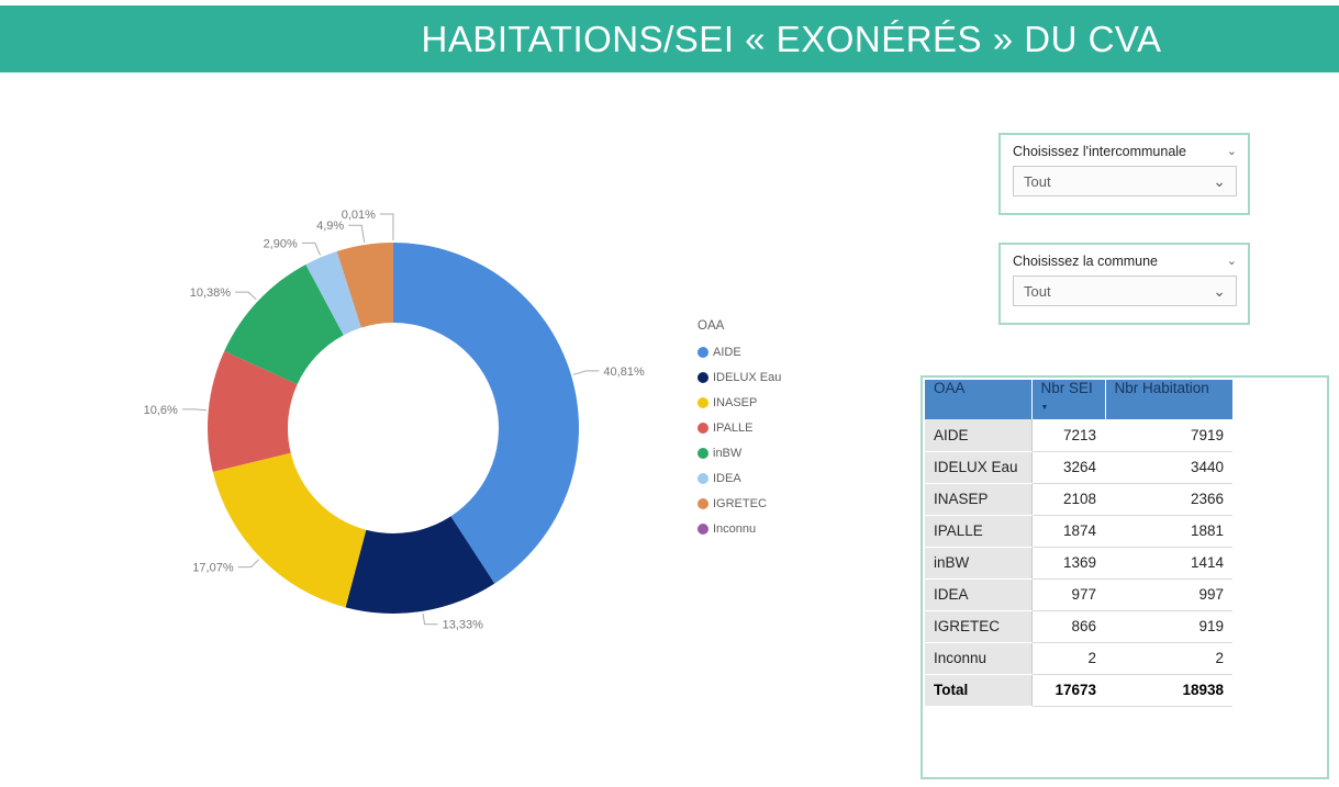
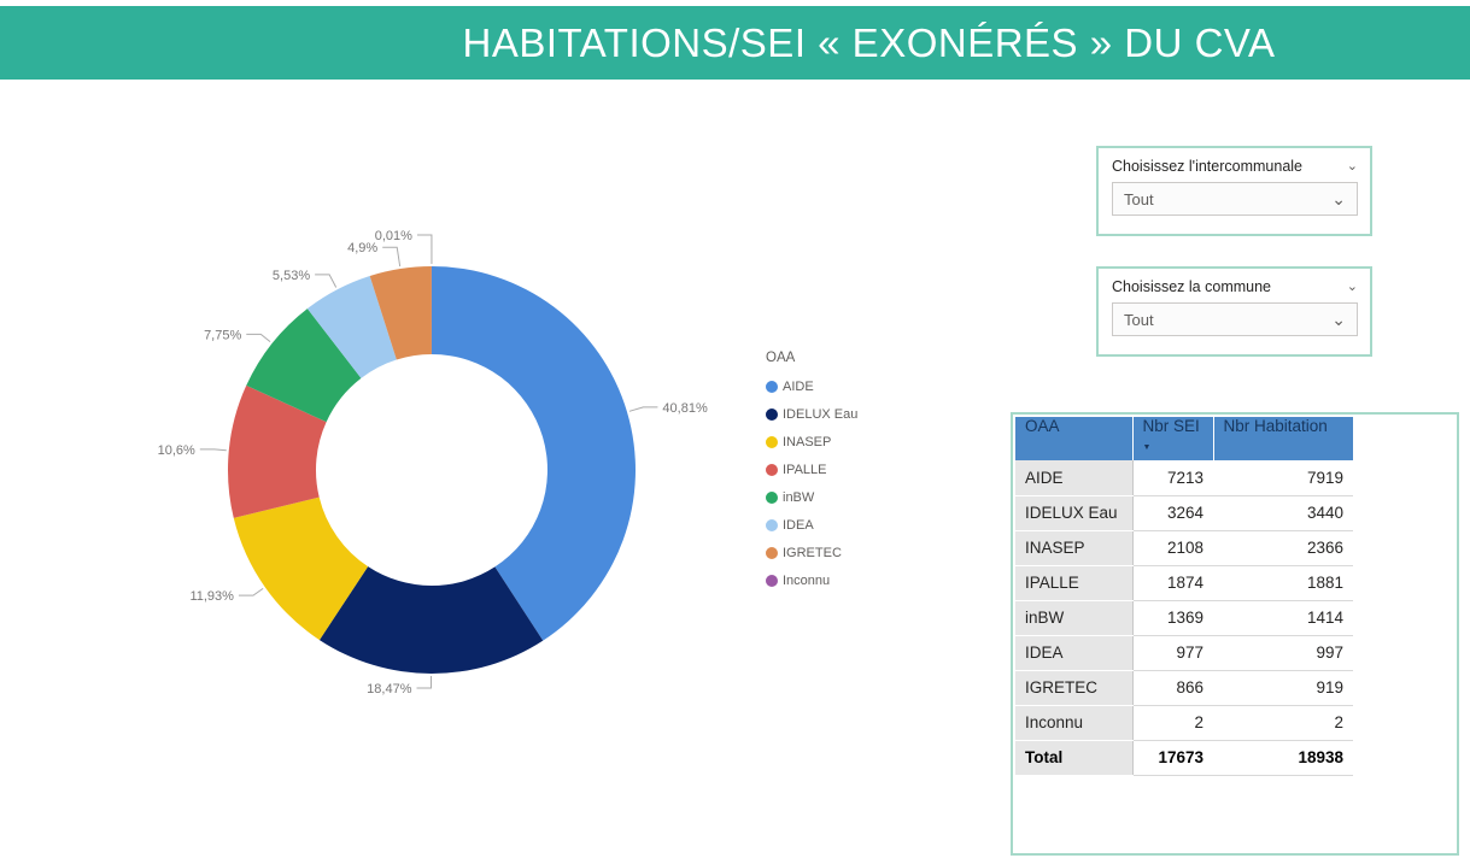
IDELUX Eau: 13,33% -> 18,47%
INASEP: 17,07% -> 11,93%
inBW: 10,38% -> 7,75%
IDEA: 2,90% -> 5,53%
